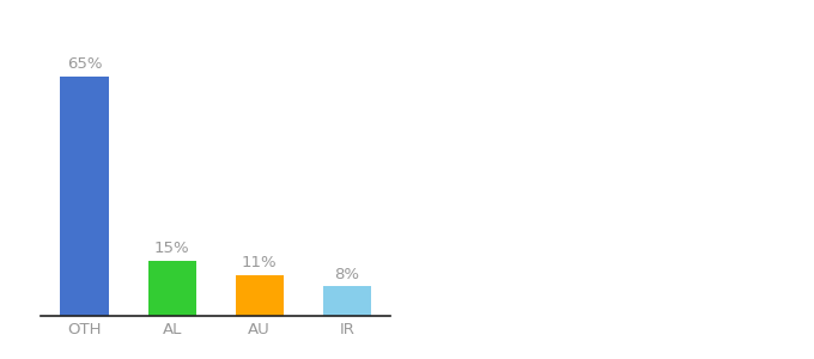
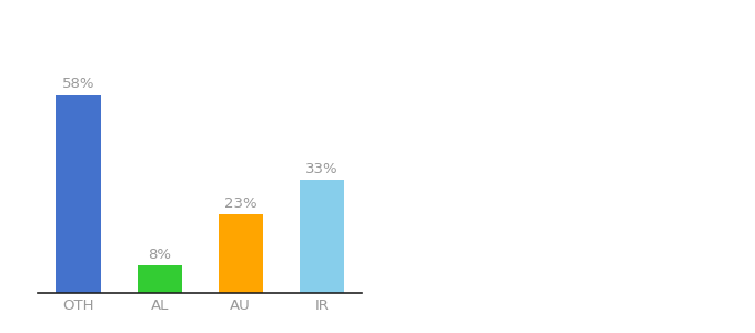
OTH: 65% -> 58%
AL: 15% -> 8%
AU: 11% -> 23%
IR: 8% -> 33%
